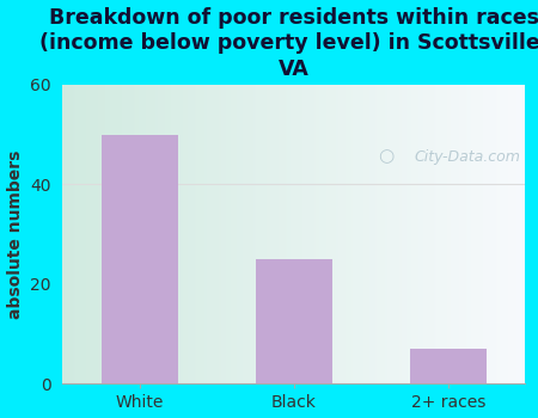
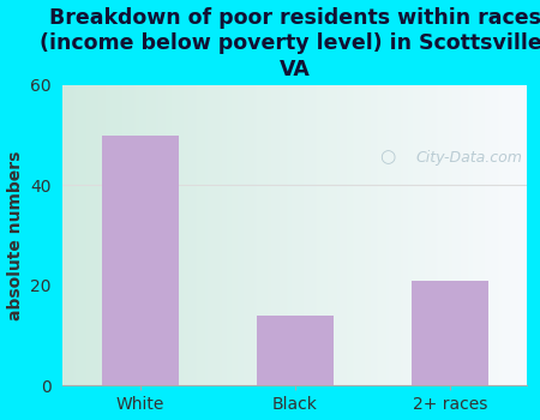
Black: 25 -> 14
2+ races: 7 -> 21
